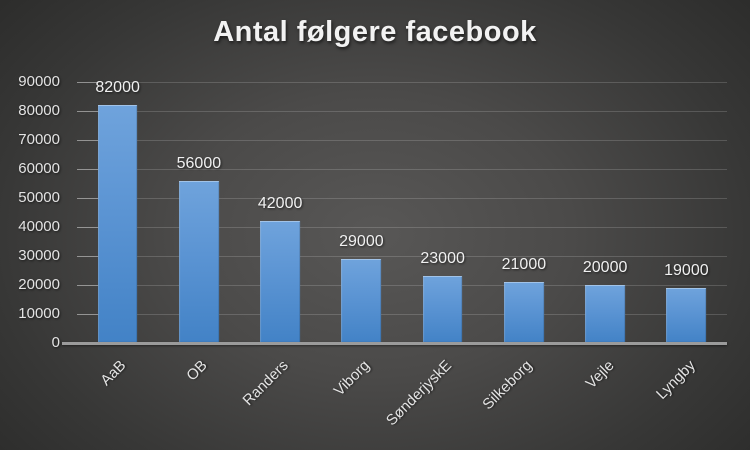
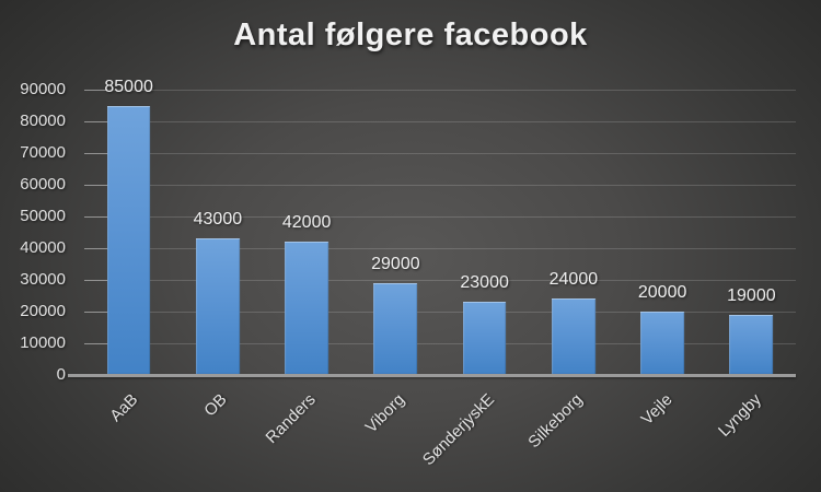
AaB: 82000 -> 85000
OB: 56000 -> 43000
Silkeborg: 21000 -> 24000
